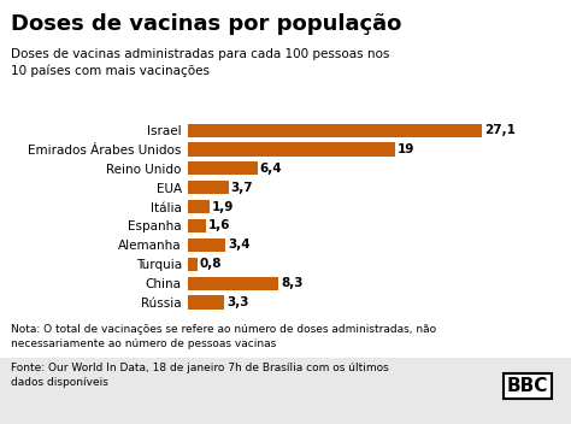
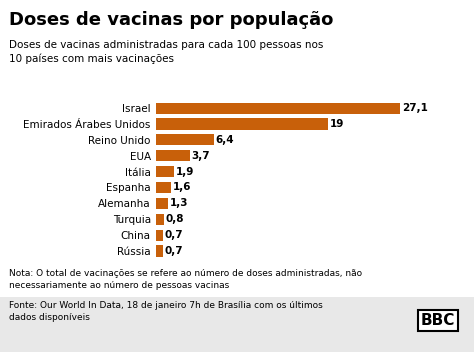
Alemanha: 3,4 -> 1,3
China: 8,3 -> 0,7
Rússia: 3,3 -> 0,7
